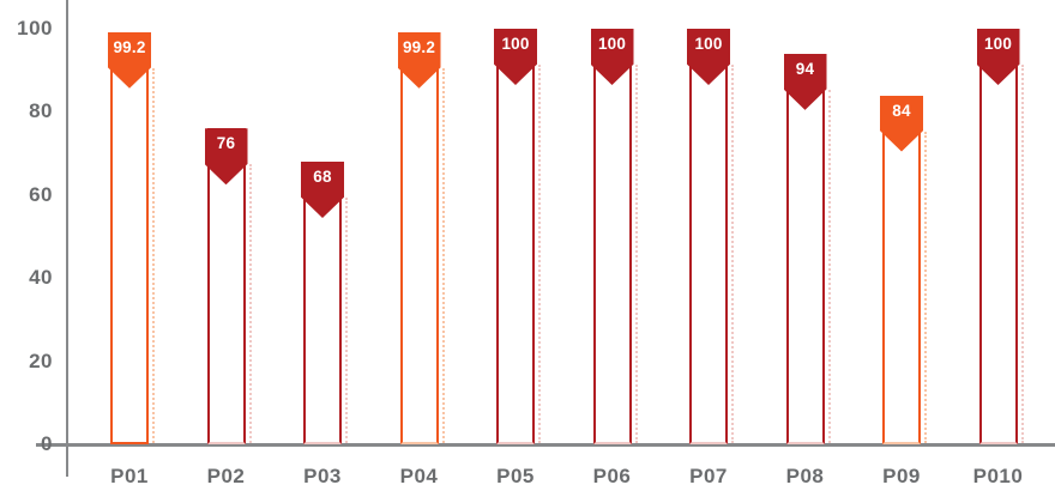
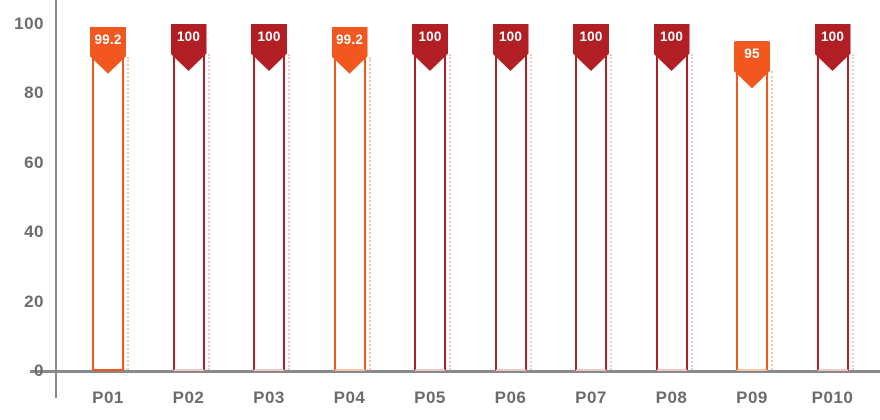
P02: 76 -> 100
P03: 68 -> 100
P08: 94 -> 100
P09: 84 -> 95
